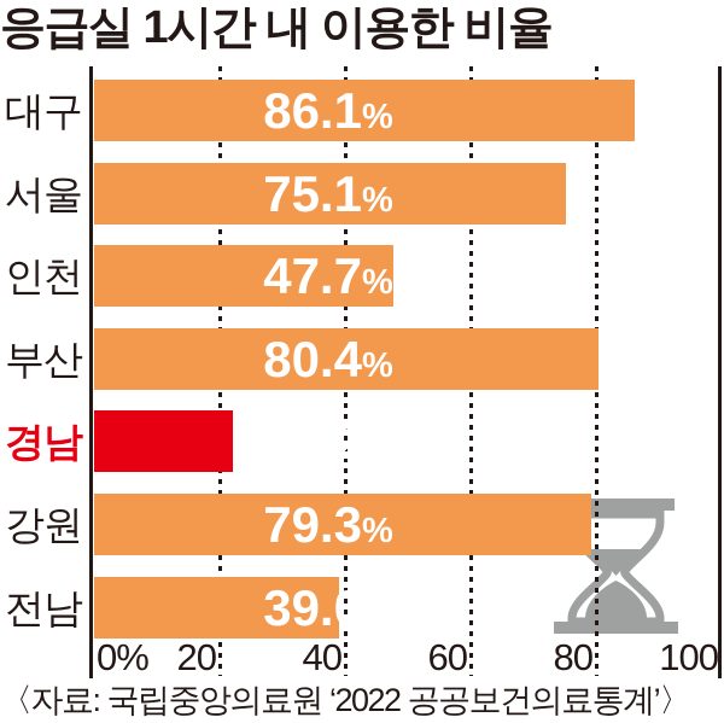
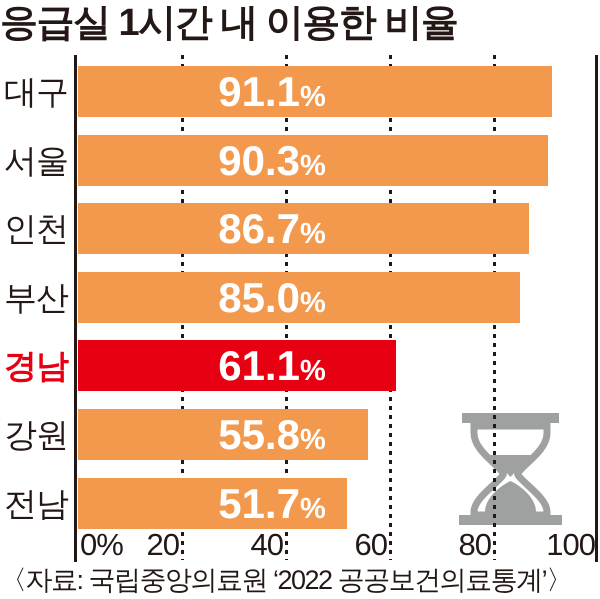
대구: 86.1 -> 91.1
서울: 75.1 -> 90.3
인천: 47.7 -> 86.7
부산: 80.4 -> 85.0
경남: 22.2 -> 61.1
강원: 79.3 -> 55.8
전남: 39.0 -> 51.7
